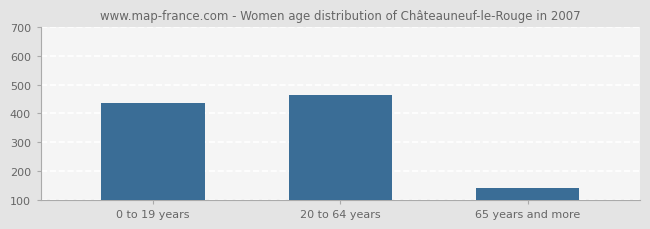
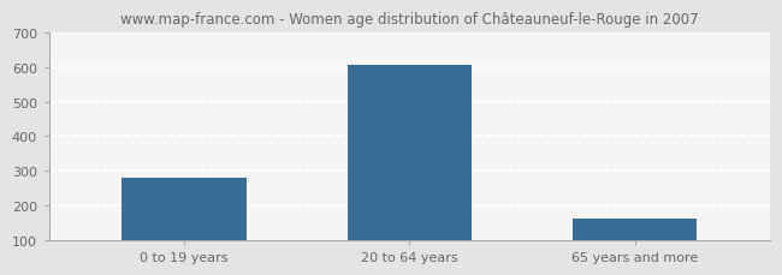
0 to 19 years: 435 -> 280
20 to 64 years: 465 -> 607
65 years and more: 140 -> 160
